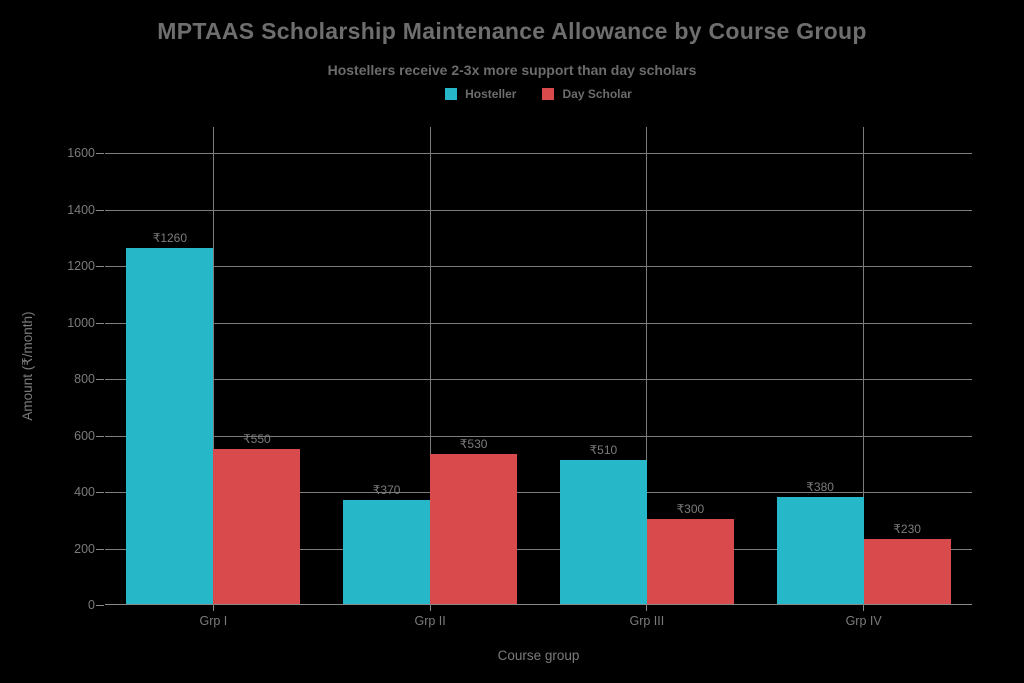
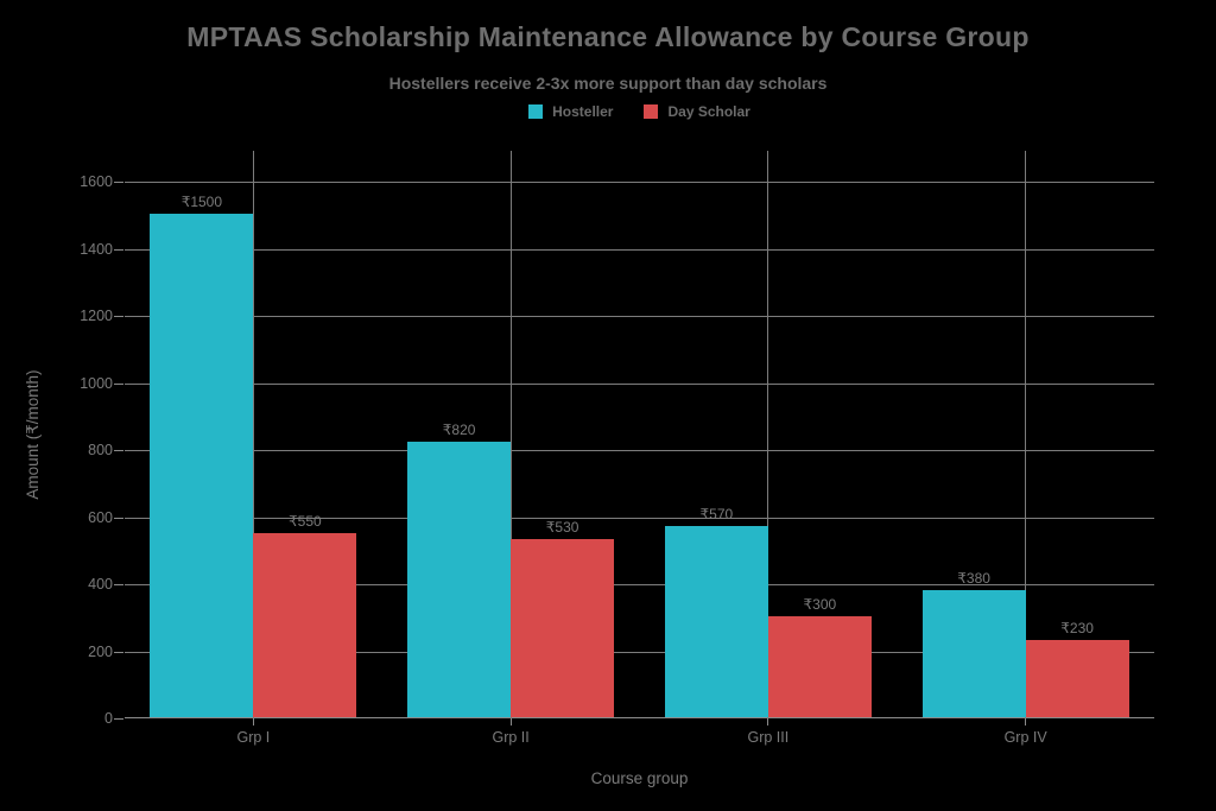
Hosteller/Grp I: 1260 -> 1500
Hosteller/Grp II: 370 -> 820
Hosteller/Grp III: 510 -> 570
